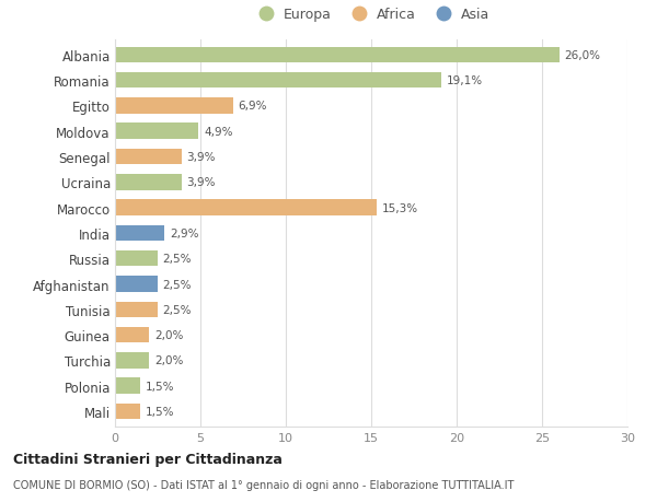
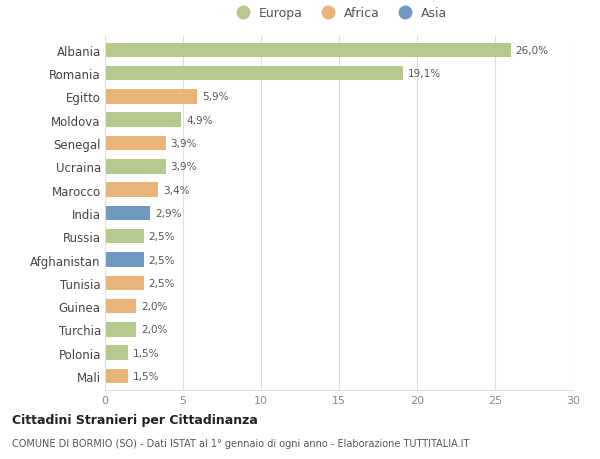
Egitto: 6,9% -> 5,9%
Marocco: 15,3% -> 3,4%
